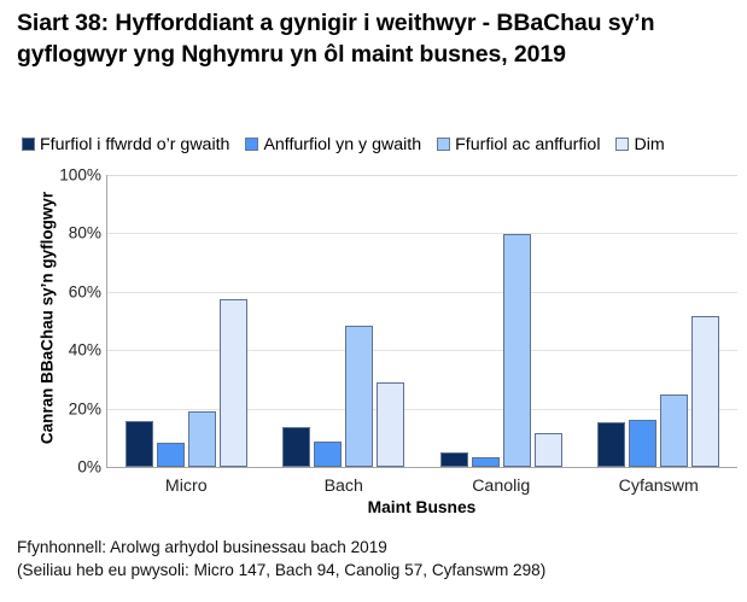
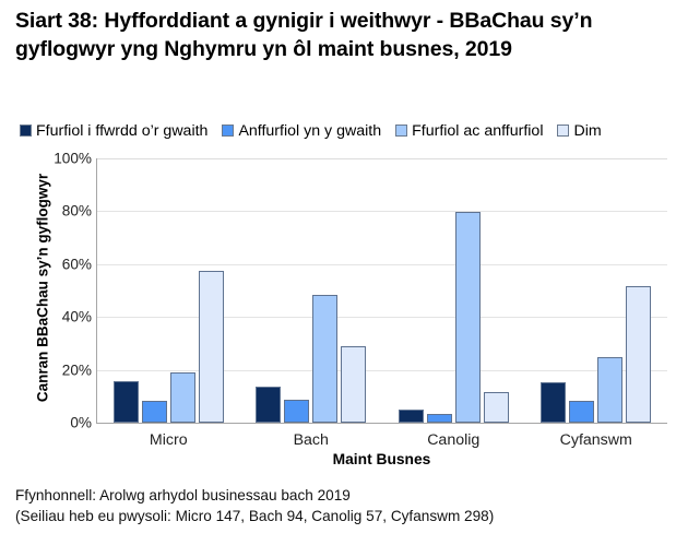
Anffurfiol yn y gwaith/Cyfanswm: 16% -> 8%
